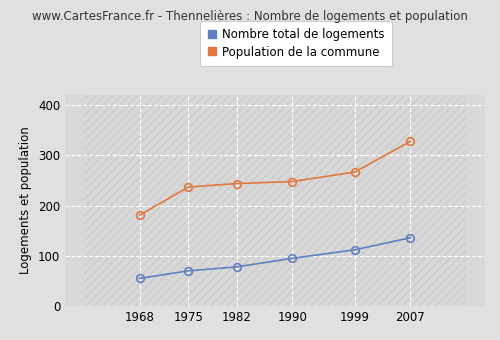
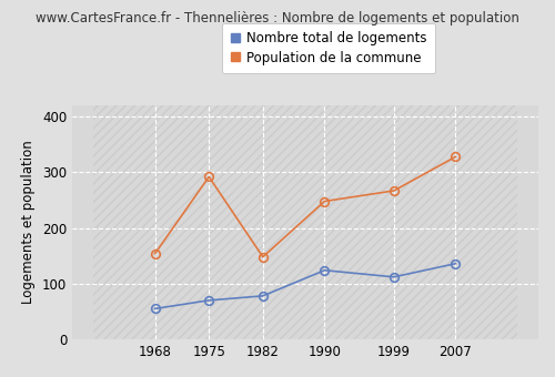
Population de la commune/1968: 181 -> 154
Population de la commune/1975: 237 -> 292
Population de la commune/1982: 244 -> 148
Nombre total de logements/1990: 95 -> 124
